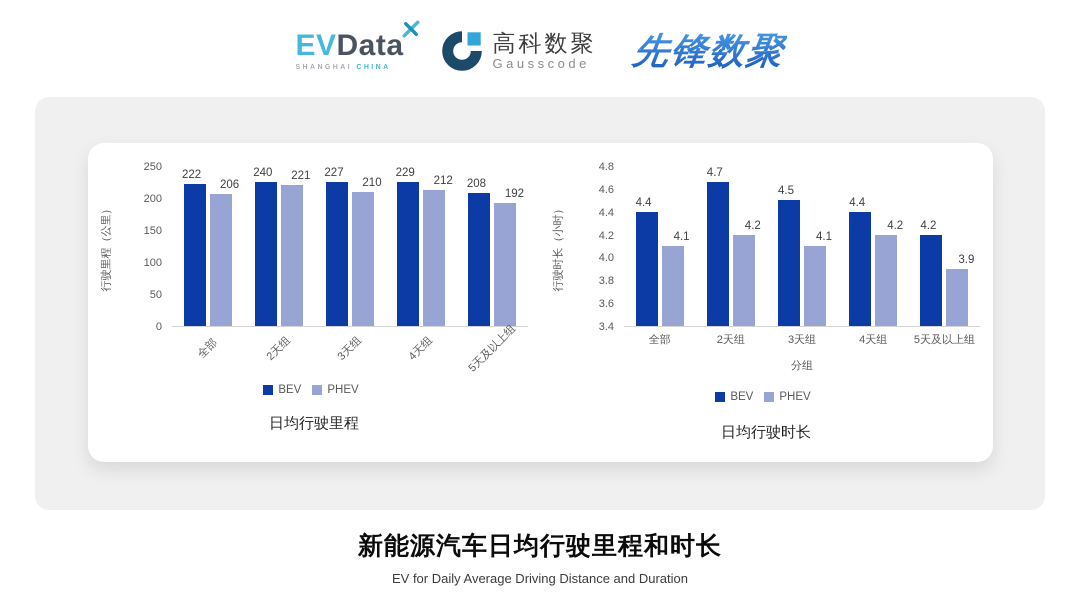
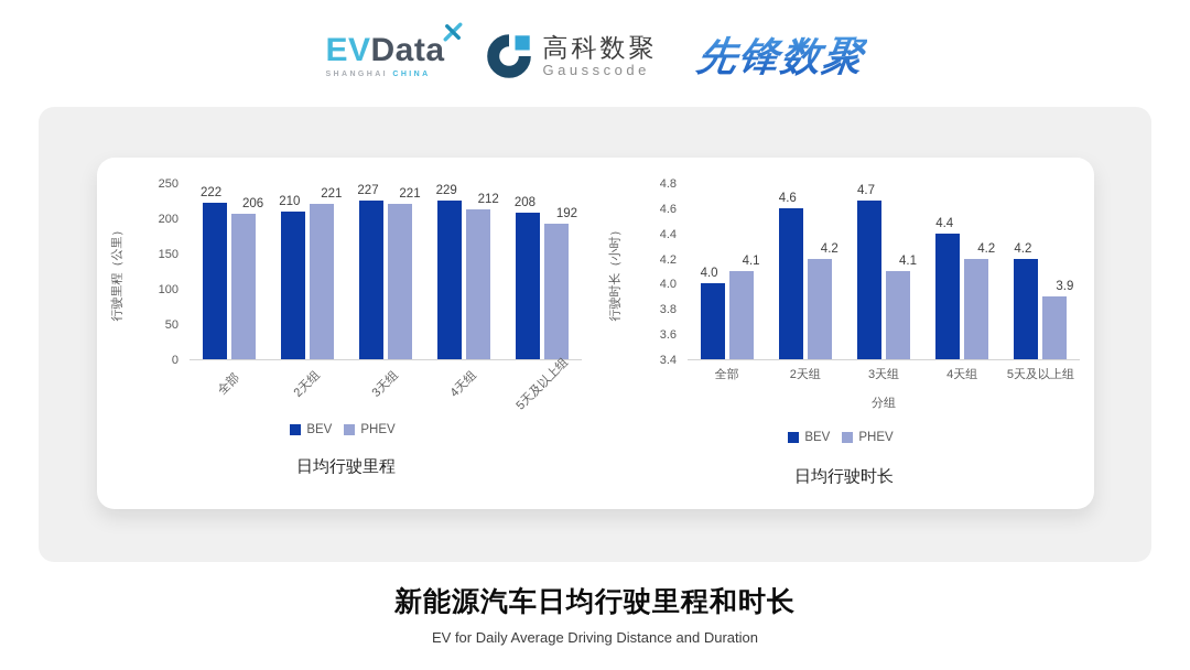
日均行驶里程/BEV/2天组: 240 -> 210
日均行驶里程/PHEV/3天组: 210 -> 221
日均行驶时长/BEV/全部: 4.4 -> 4.0
日均行驶时长/BEV/2天组: 4.7 -> 4.6
日均行驶时长/BEV/3天组: 4.5 -> 4.7
